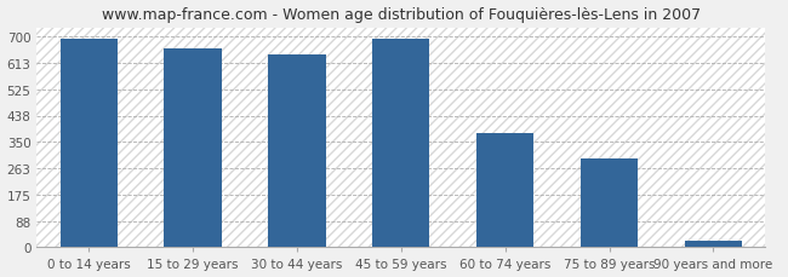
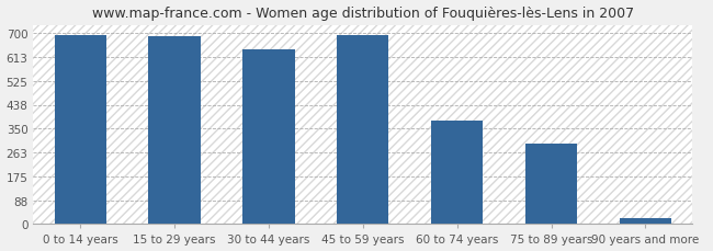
15 to 29 years: 662 -> 690
